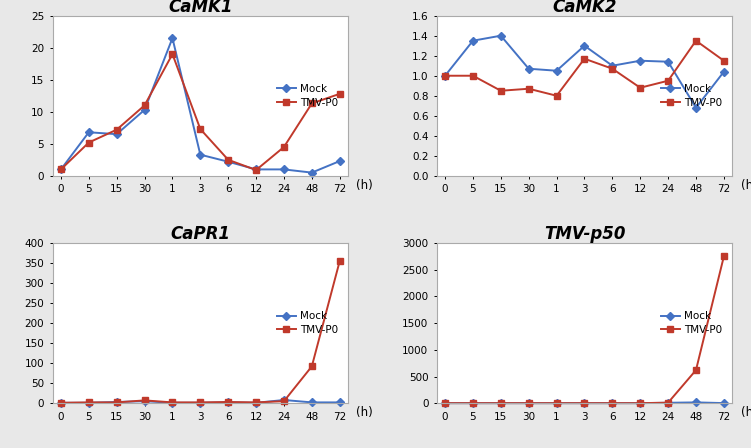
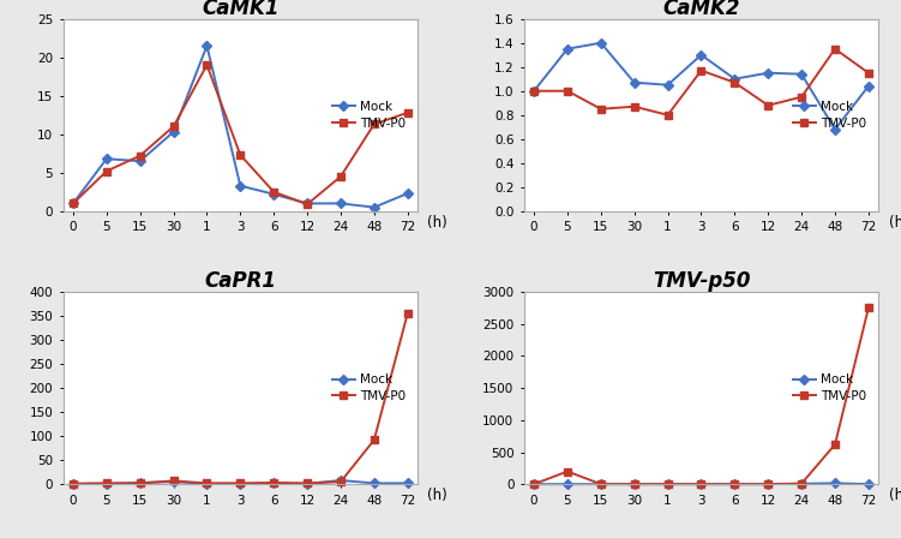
TMV-p50/TMV-P0/5: 0 -> 200
